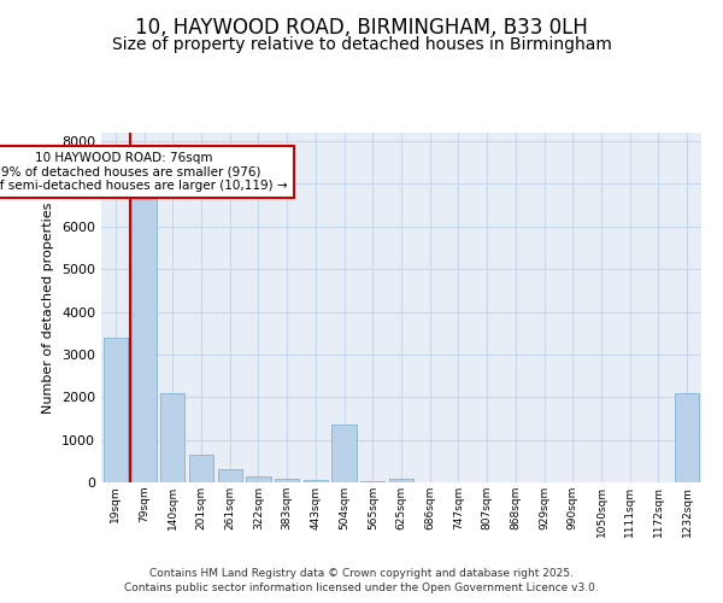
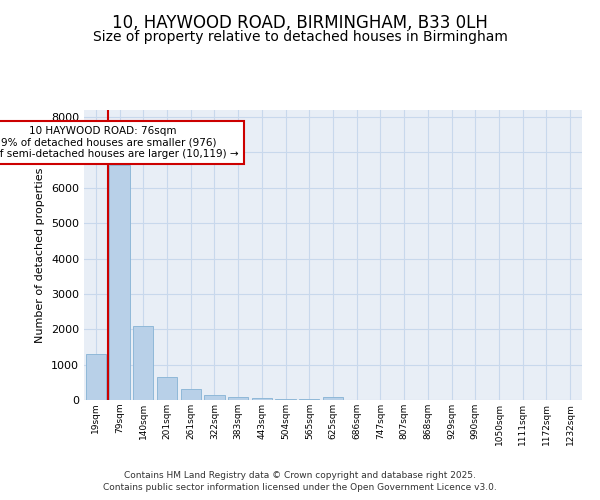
19sqm: 3400 -> 1310
504sqm: 1350 -> 40
1232sqm: 2100 -> 0
